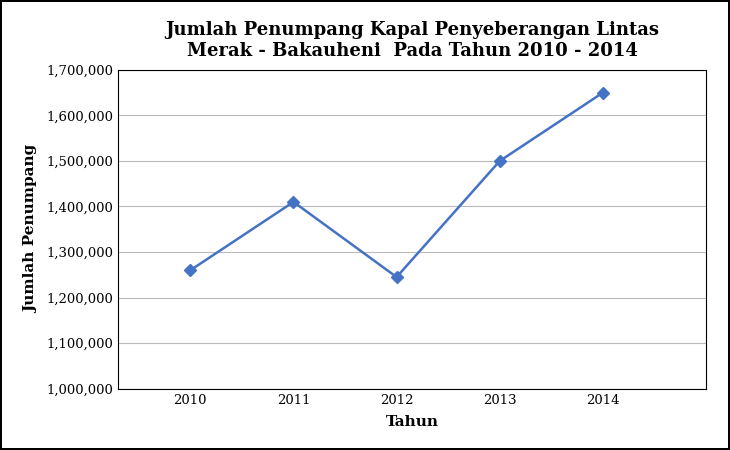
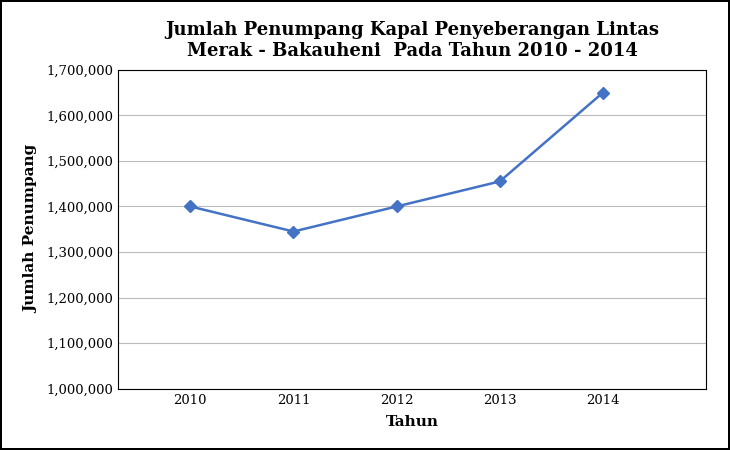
2010: 1,260,000 -> 1,400,000
2011: 1,410,000 -> 1,345,000
2012: 1,245,000 -> 1,400,000
2013: 1,500,000 -> 1,455,000
